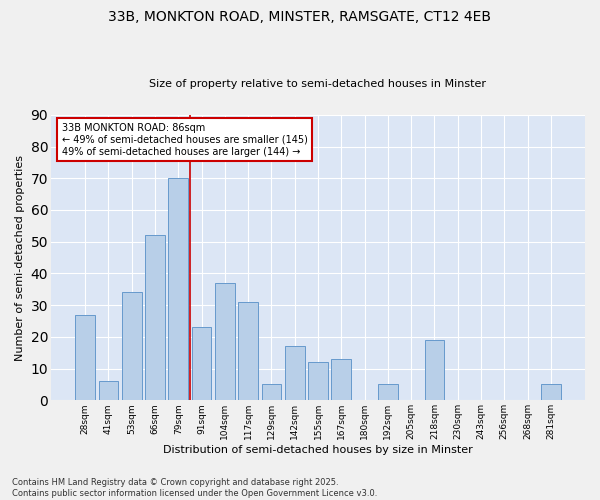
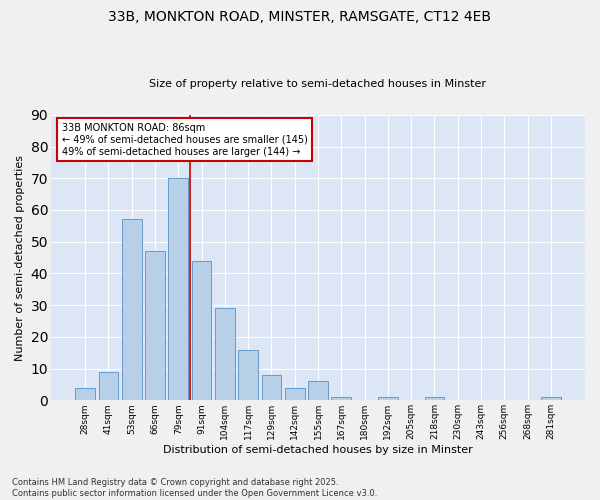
28sqm: 27 -> 4
41sqm: 6 -> 9
53sqm: 34 -> 57
66sqm: 52 -> 47
91sqm: 23 -> 44
104sqm: 37 -> 29
117sqm: 31 -> 16
129sqm: 5 -> 8
142sqm: 17 -> 4
155sqm: 12 -> 6
167sqm: 13 -> 1
192sqm: 5 -> 1
218sqm: 19 -> 1
281sqm: 5 -> 1
